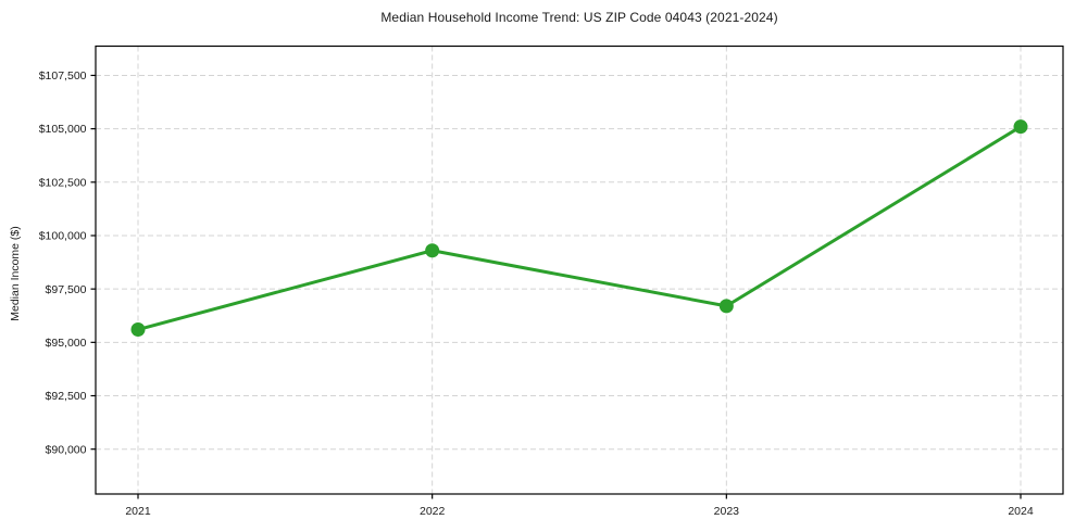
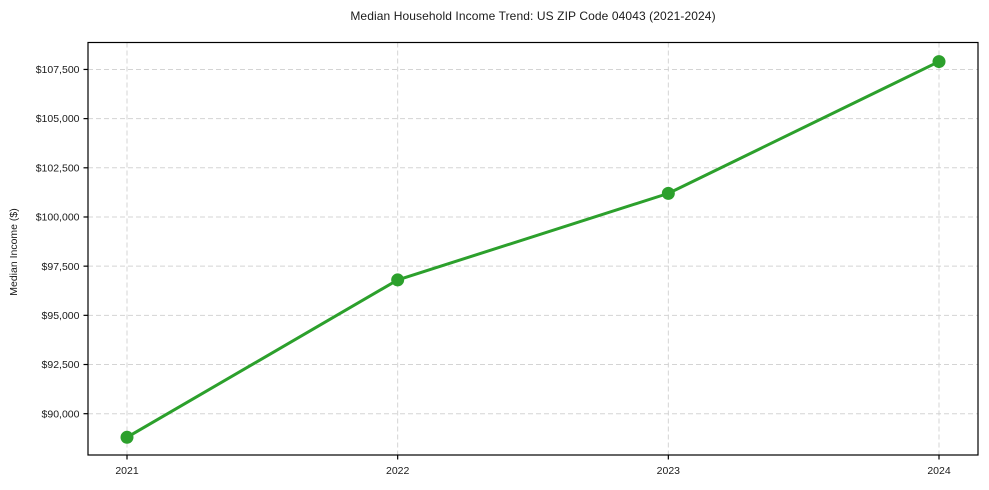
2021: $95600 -> $88800
2022: $99300 -> $96800
2023: $96700 -> $101200
2024: $105100 -> $107900
